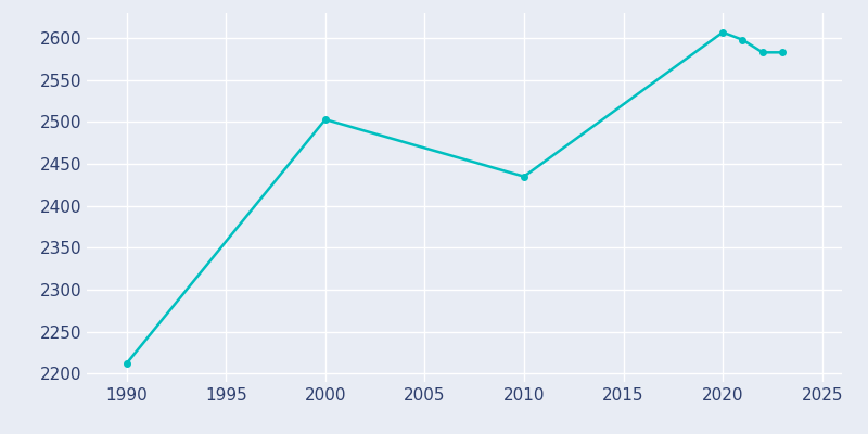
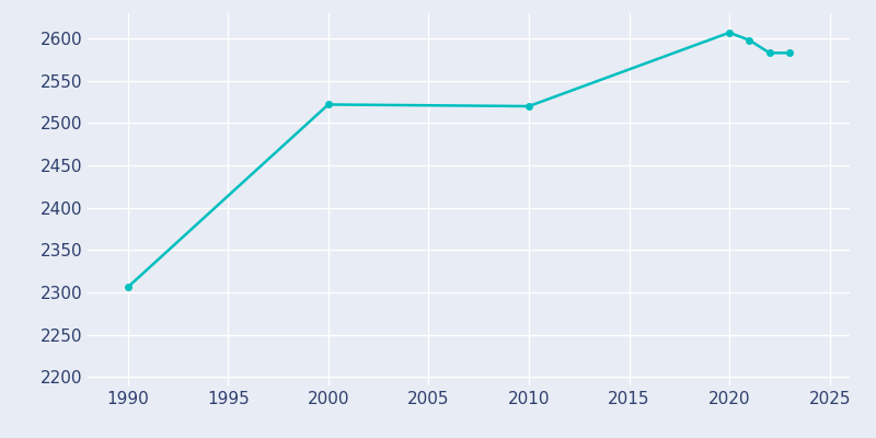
1990: 2212 -> 2306
2000: 2503 -> 2522
2010: 2435 -> 2520
